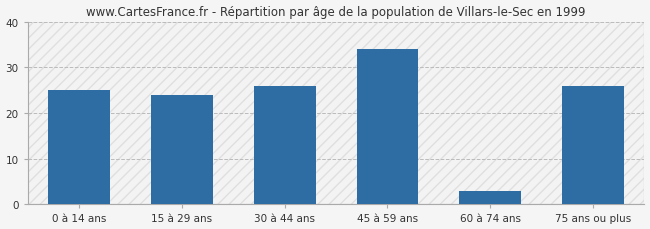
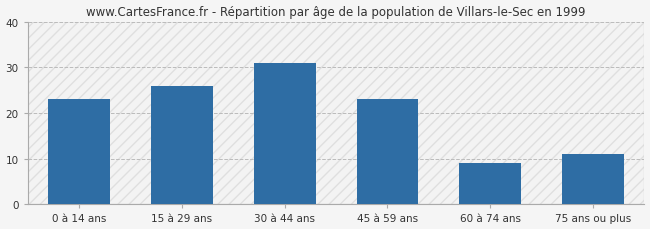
0 à 14 ans: 25 -> 23
15 à 29 ans: 24 -> 26
30 à 44 ans: 26 -> 31
45 à 59 ans: 34 -> 23
60 à 74 ans: 3 -> 9
75 ans ou plus: 26 -> 11
